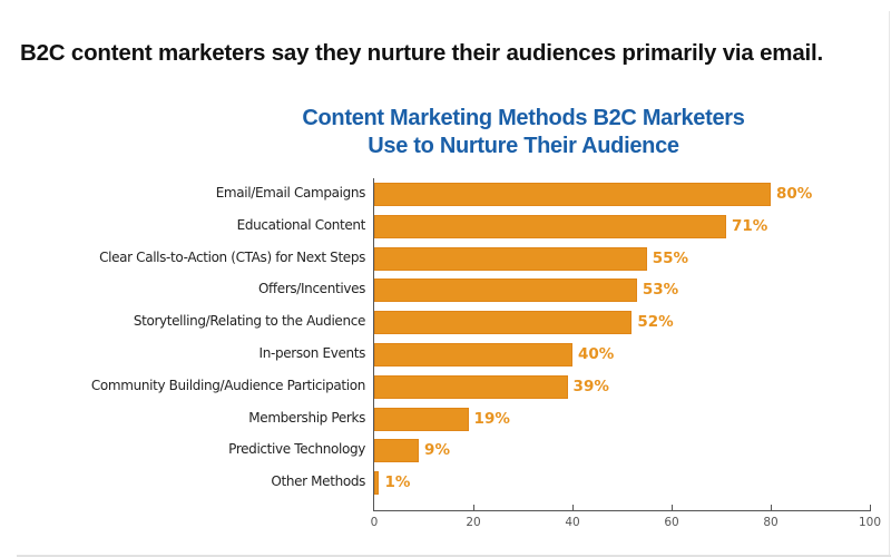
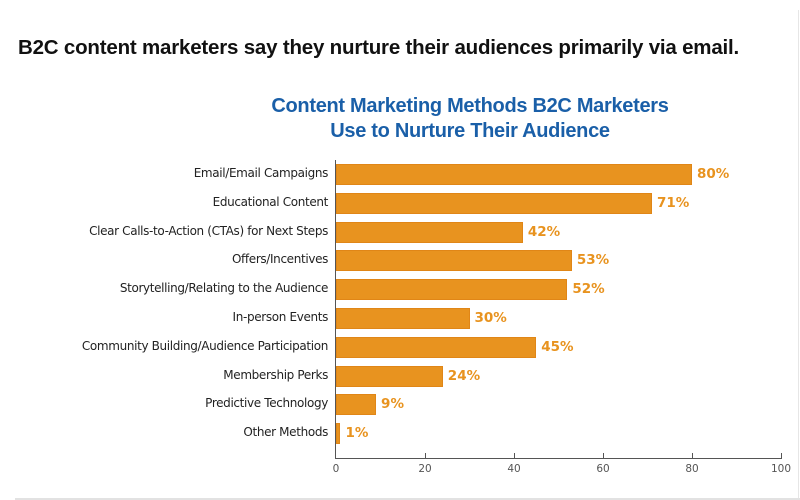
Clear Calls-to-Action (CTAs) for Next Steps: 55% -> 42%
In-person Events: 40% -> 30%
Community Building/Audience Participation: 39% -> 45%
Membership Perks: 19% -> 24%
